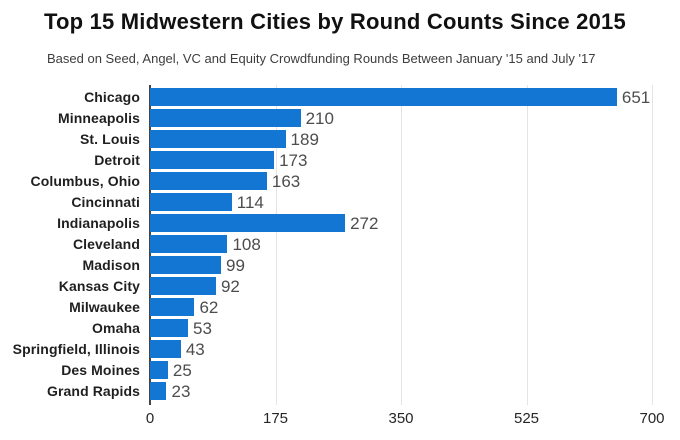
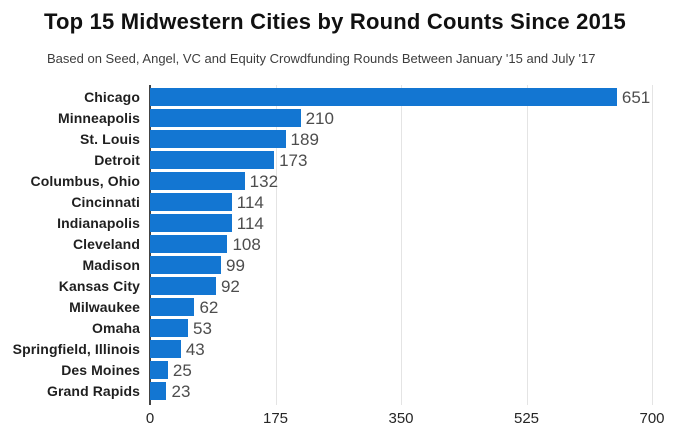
Columbus, Ohio: 163 -> 132
Indianapolis: 272 -> 114
